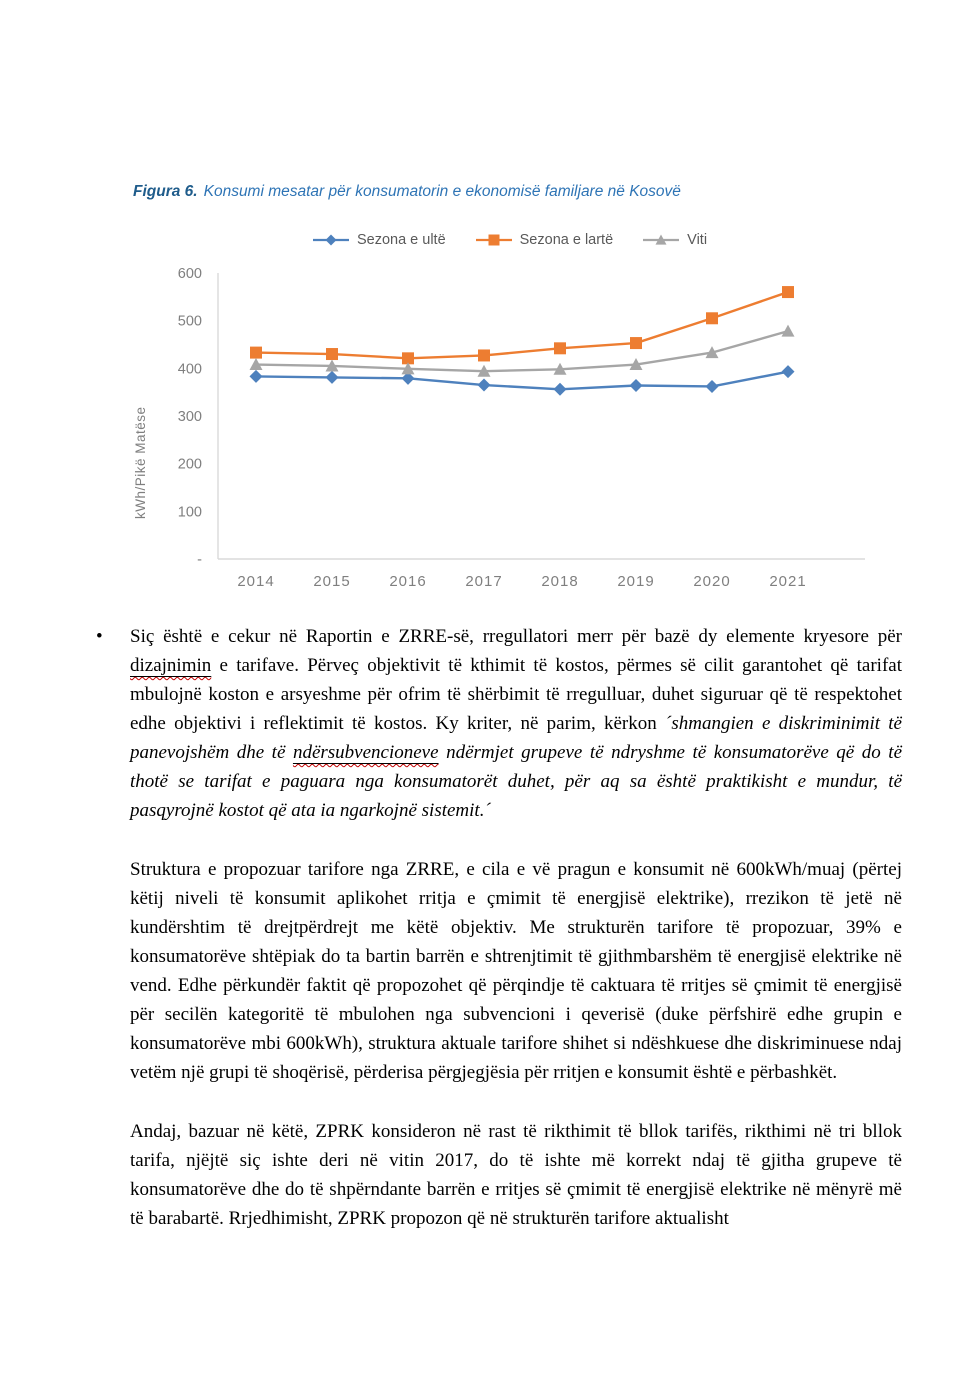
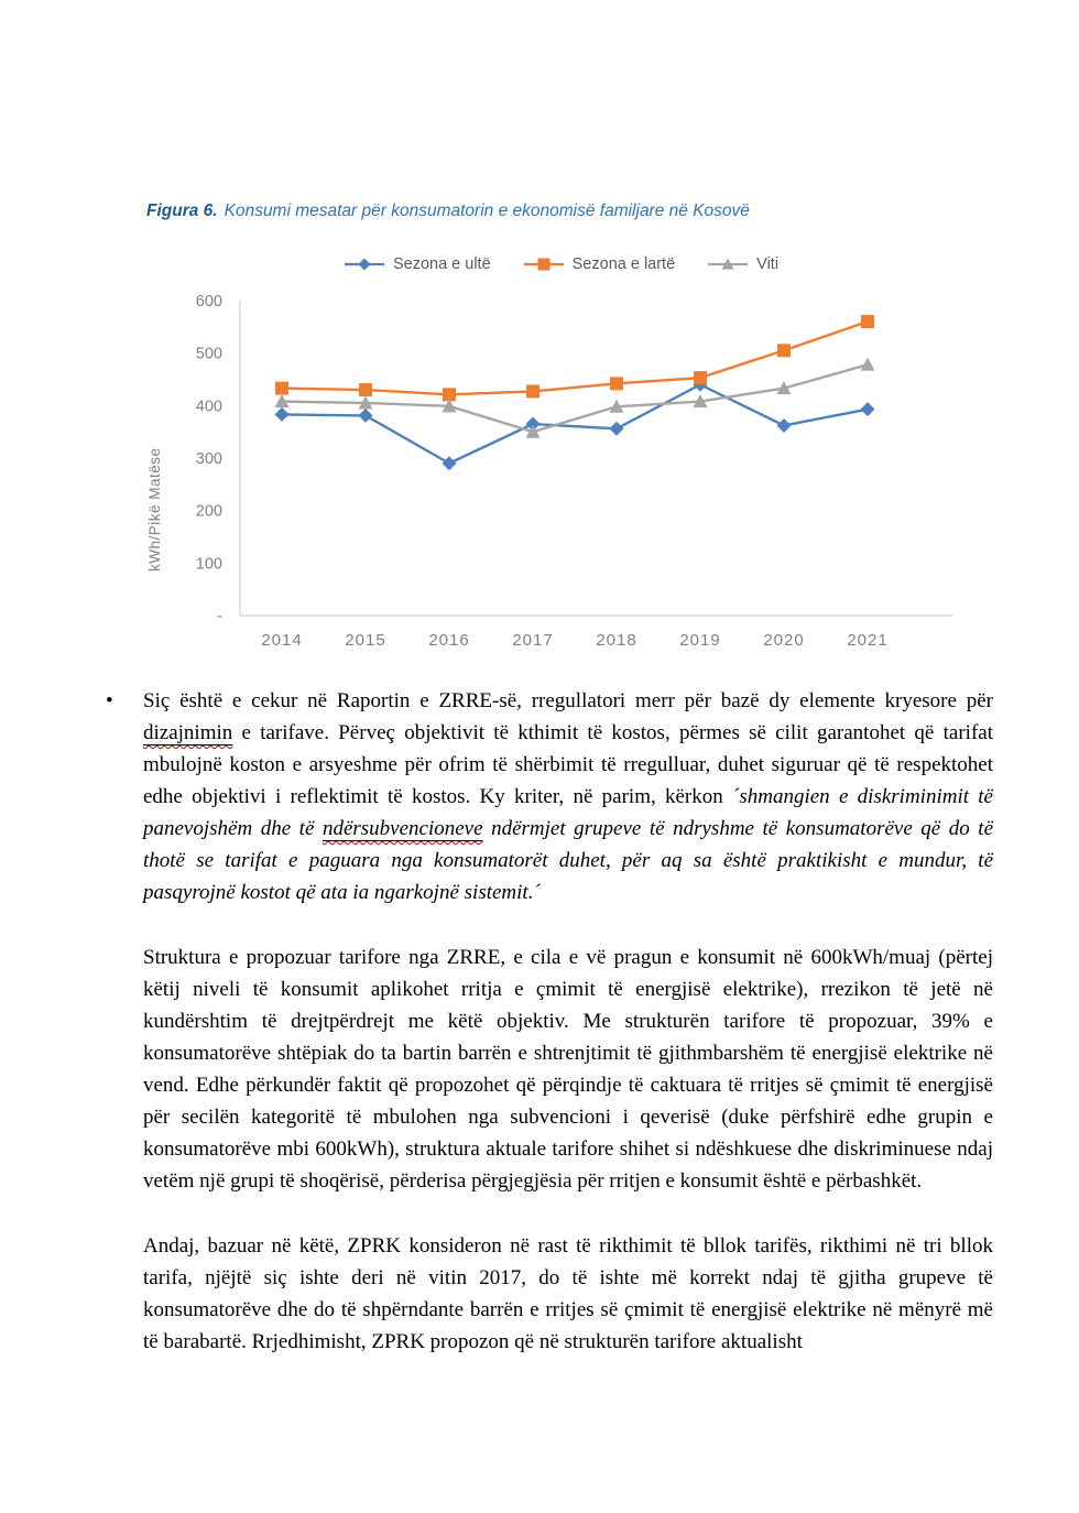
Sezona e ultë/2016: 380 -> 290
Viti/2017: 390 -> 350
Sezona e ultë/2019: 360 -> 440
